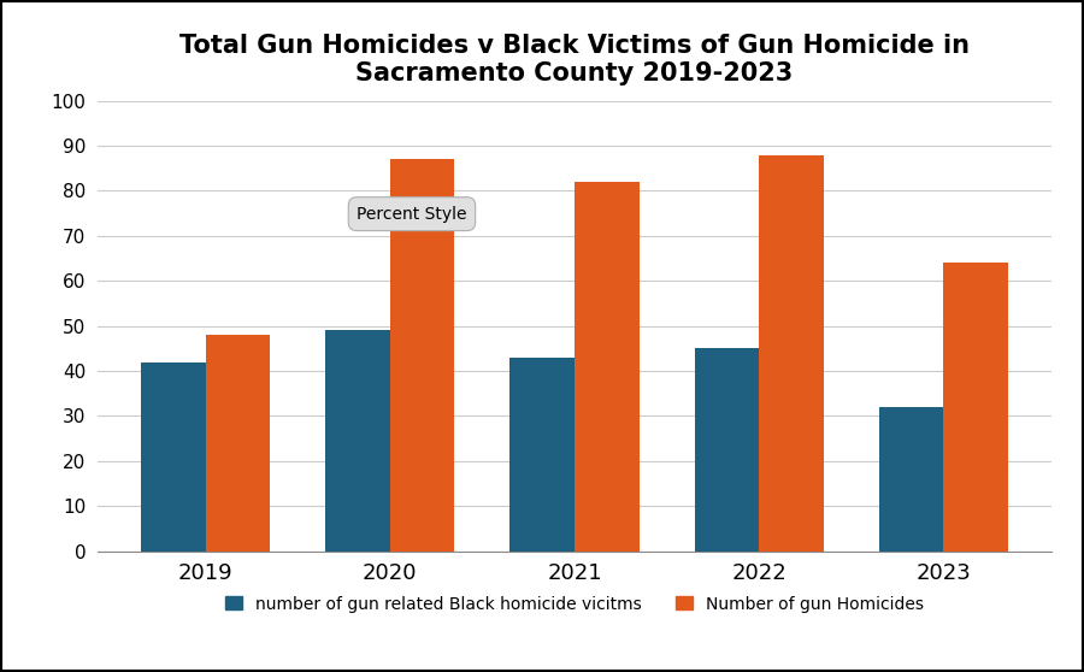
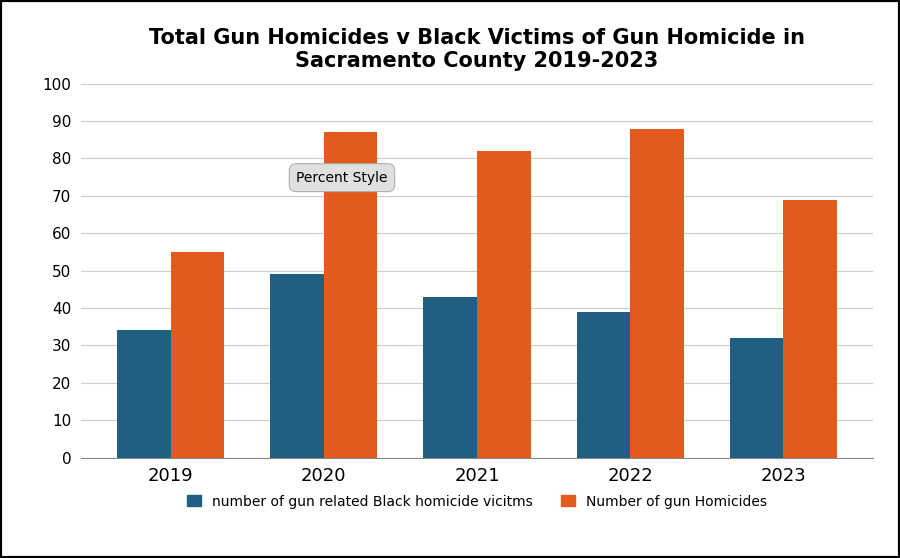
number of gun related Black homicide vicitms/2019: 42 -> 34
Number of gun Homicides/2019: 48 -> 55
number of gun related Black homicide vicitms/2022: 45 -> 39
Number of gun Homicides/2023: 64 -> 69
